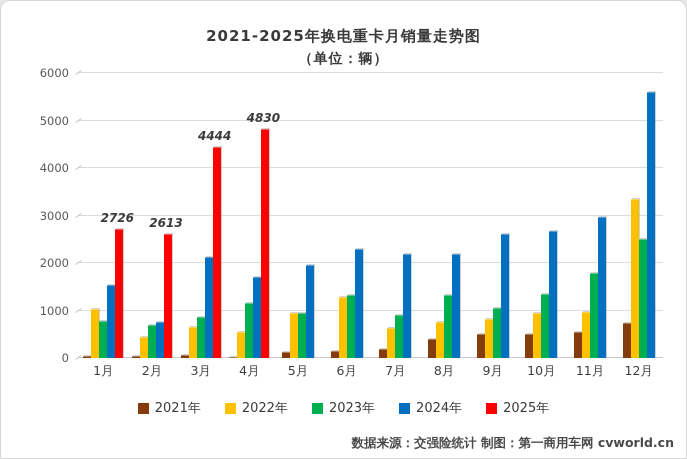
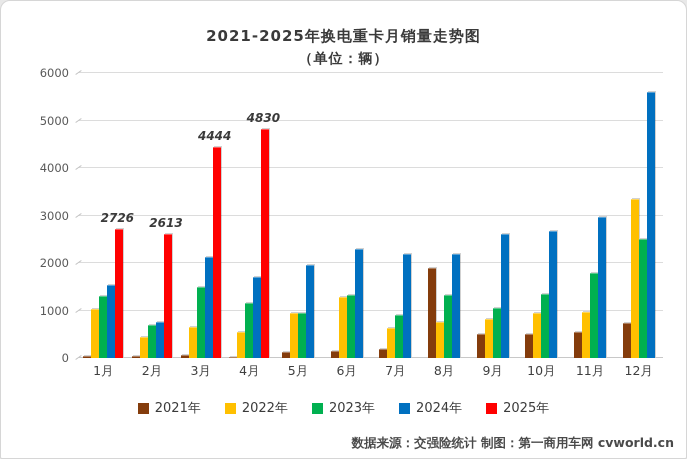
2023年/1月: 800 -> 1300
2023年/3月: 900 -> 1500
2021年/8月: 400 -> 1900
